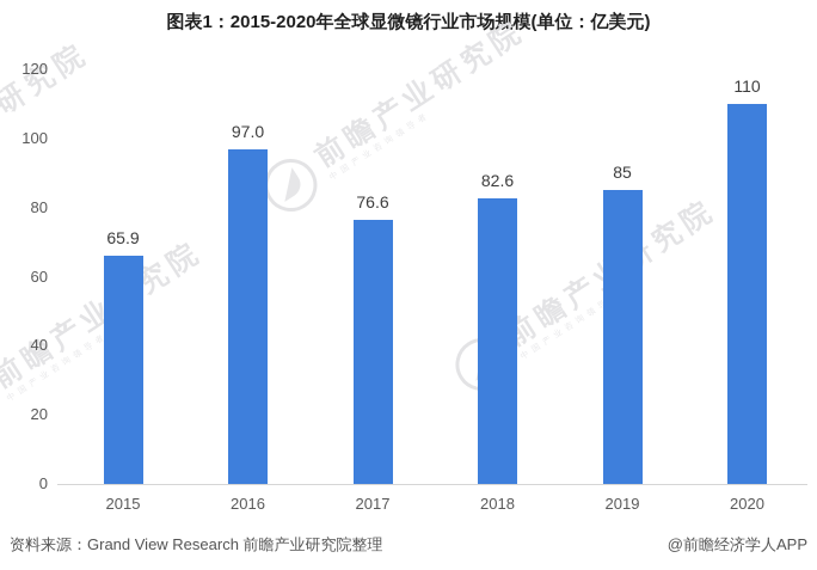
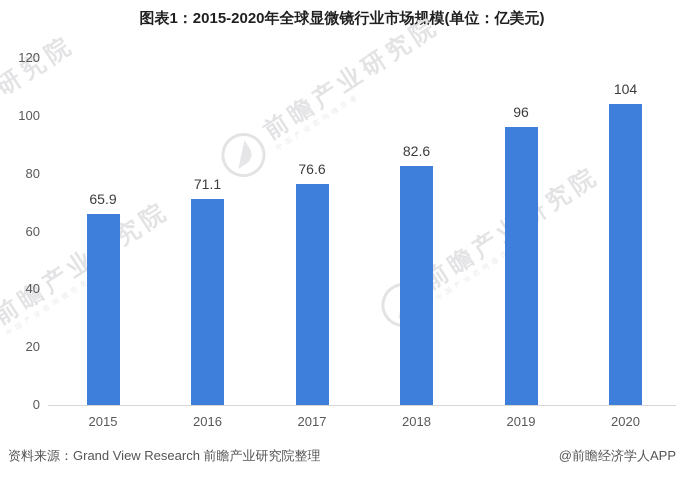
2016: 97.0 -> 71.1
2019: 85 -> 96
2020: 110 -> 104
